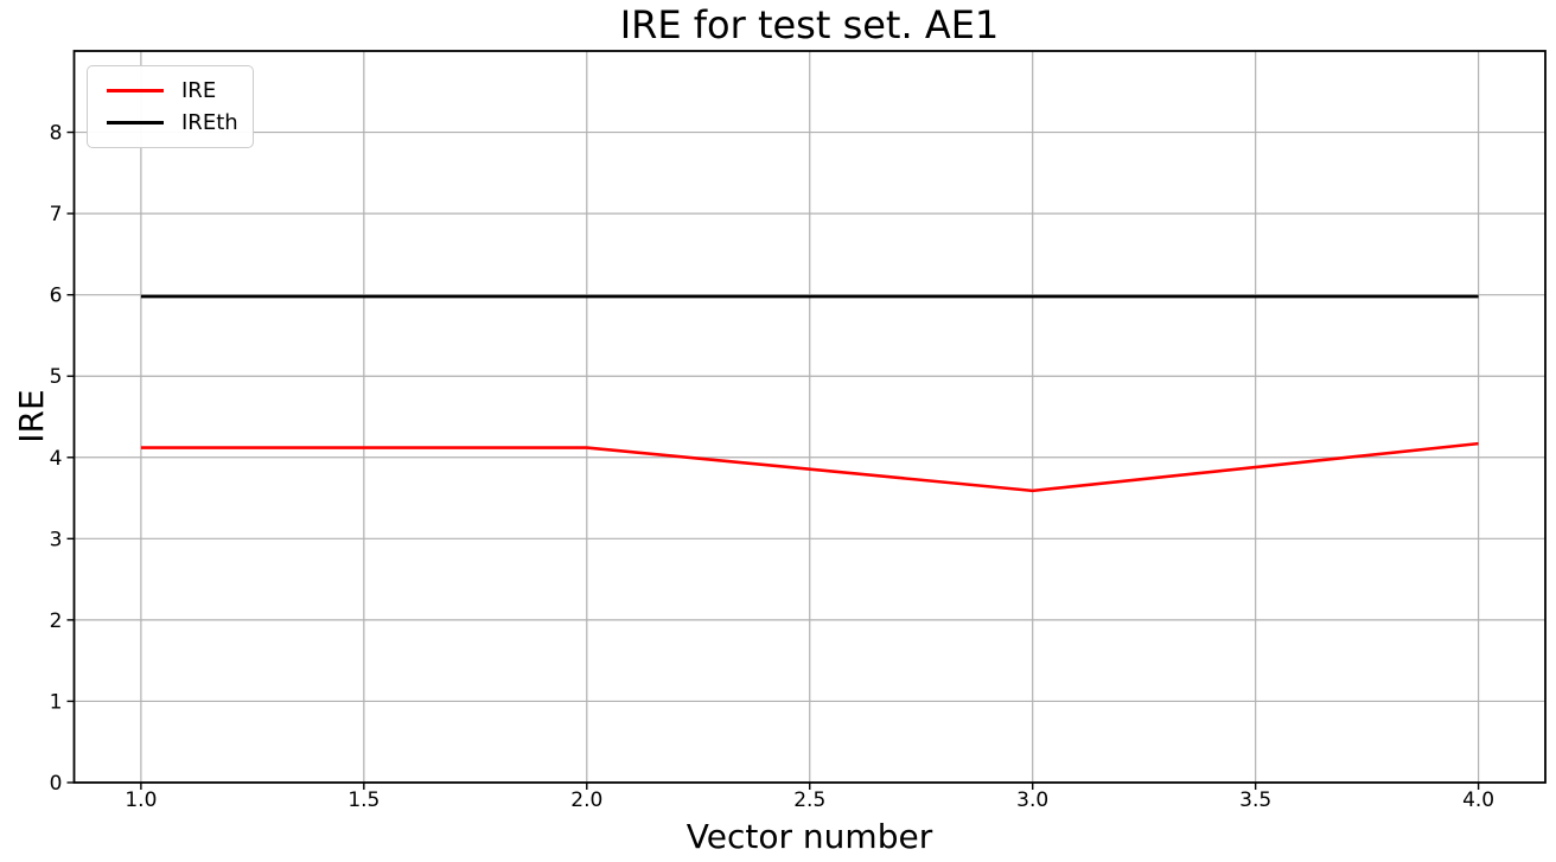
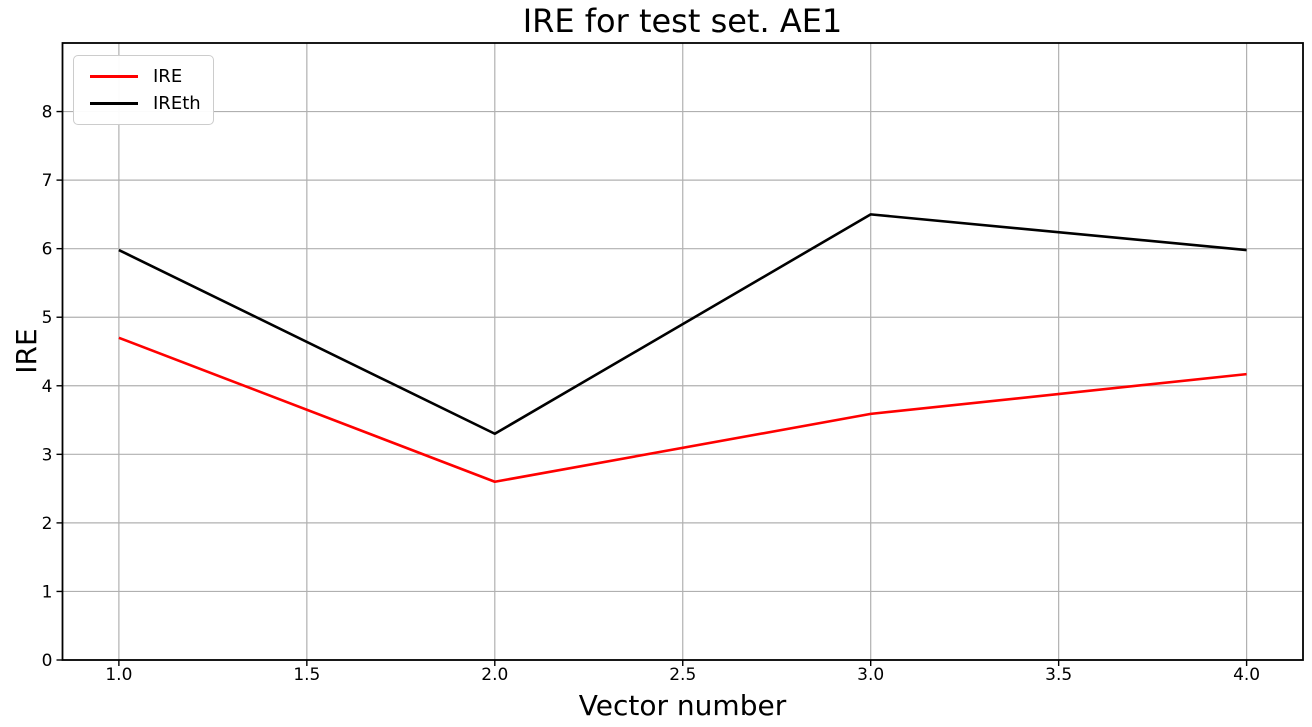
IRE/1.0: 4.1 -> 4.7
IRE/2.0: 4.1 -> 2.6
IREth/2.0: 6.0 -> 3.3
IREth/3.0: 6.0 -> 6.5
